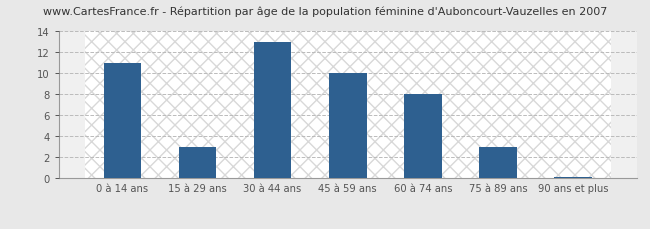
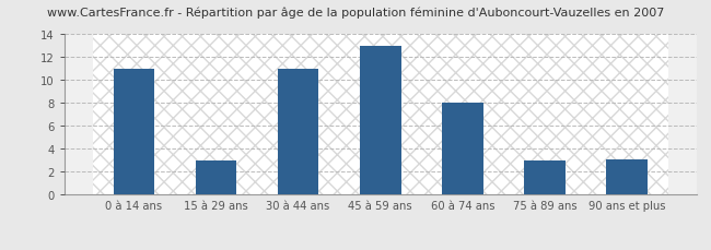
30 à 44 ans: 13.0 -> 11.0
45 à 59 ans: 10.0 -> 13.0
90 ans et plus: 0.1 -> 3.1
